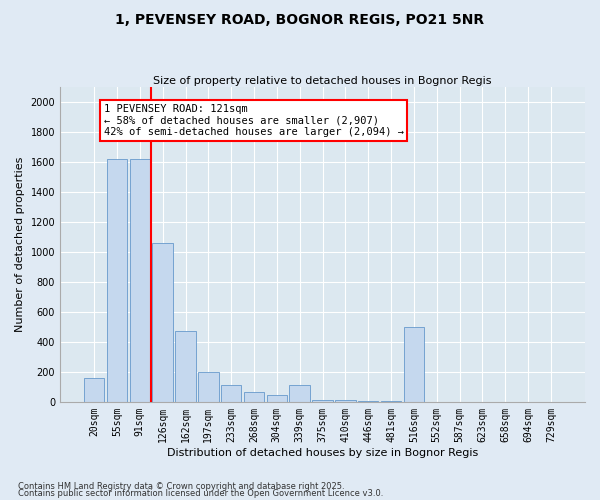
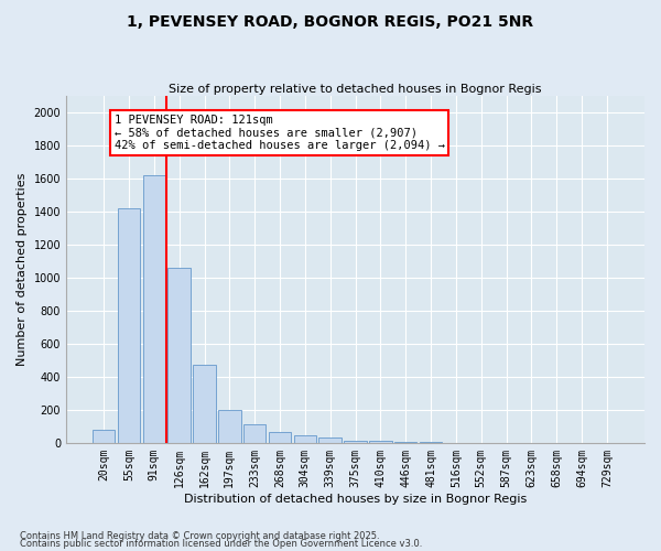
20sqm: 160 -> 80
55sqm: 1620 -> 1420
339sqm: 110 -> 30
516sqm: 500 -> 0
